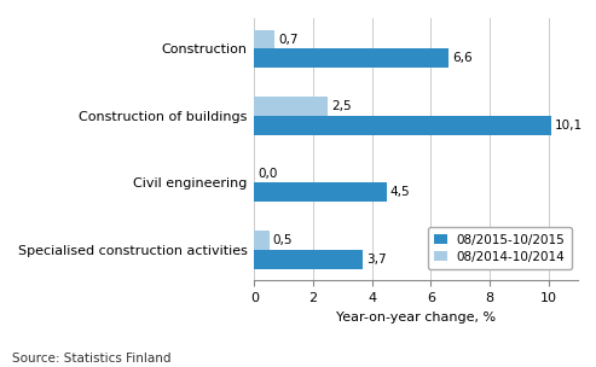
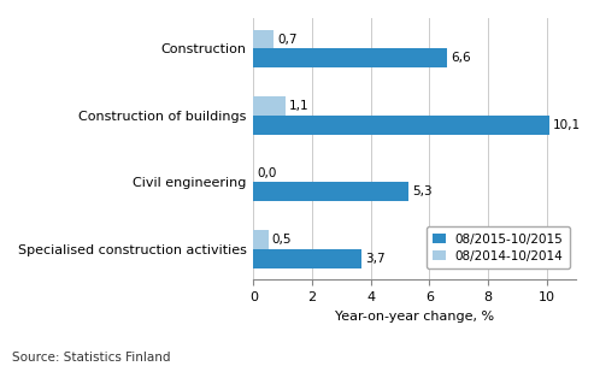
08/2014-10/2014/Construction of buildings: 2,5 -> 1,1
08/2015-10/2015/Civil engineering: 4,5 -> 5,3
